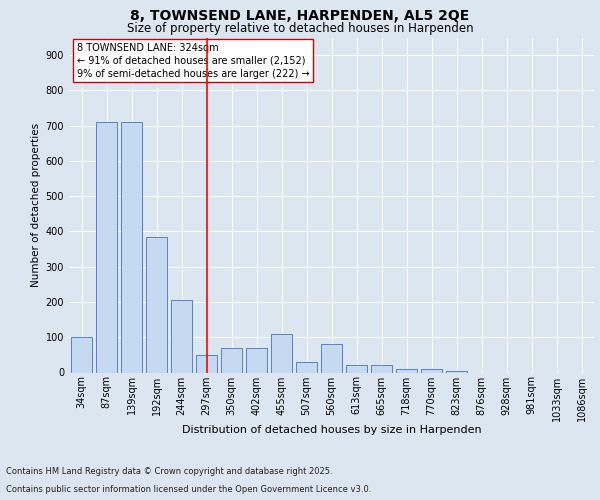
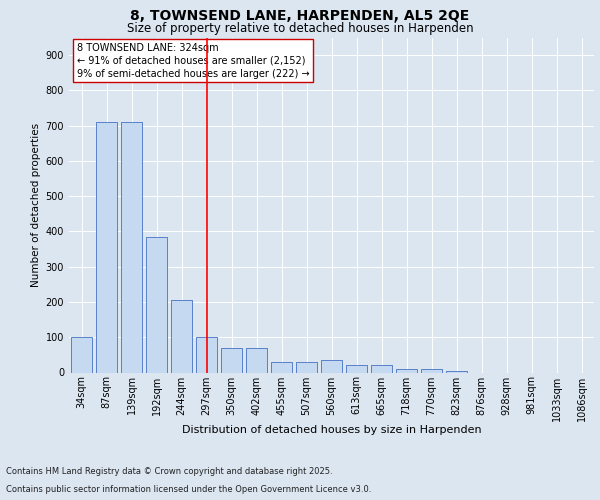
297sqm: 50 -> 100
455sqm: 110 -> 30
560sqm: 80 -> 35
